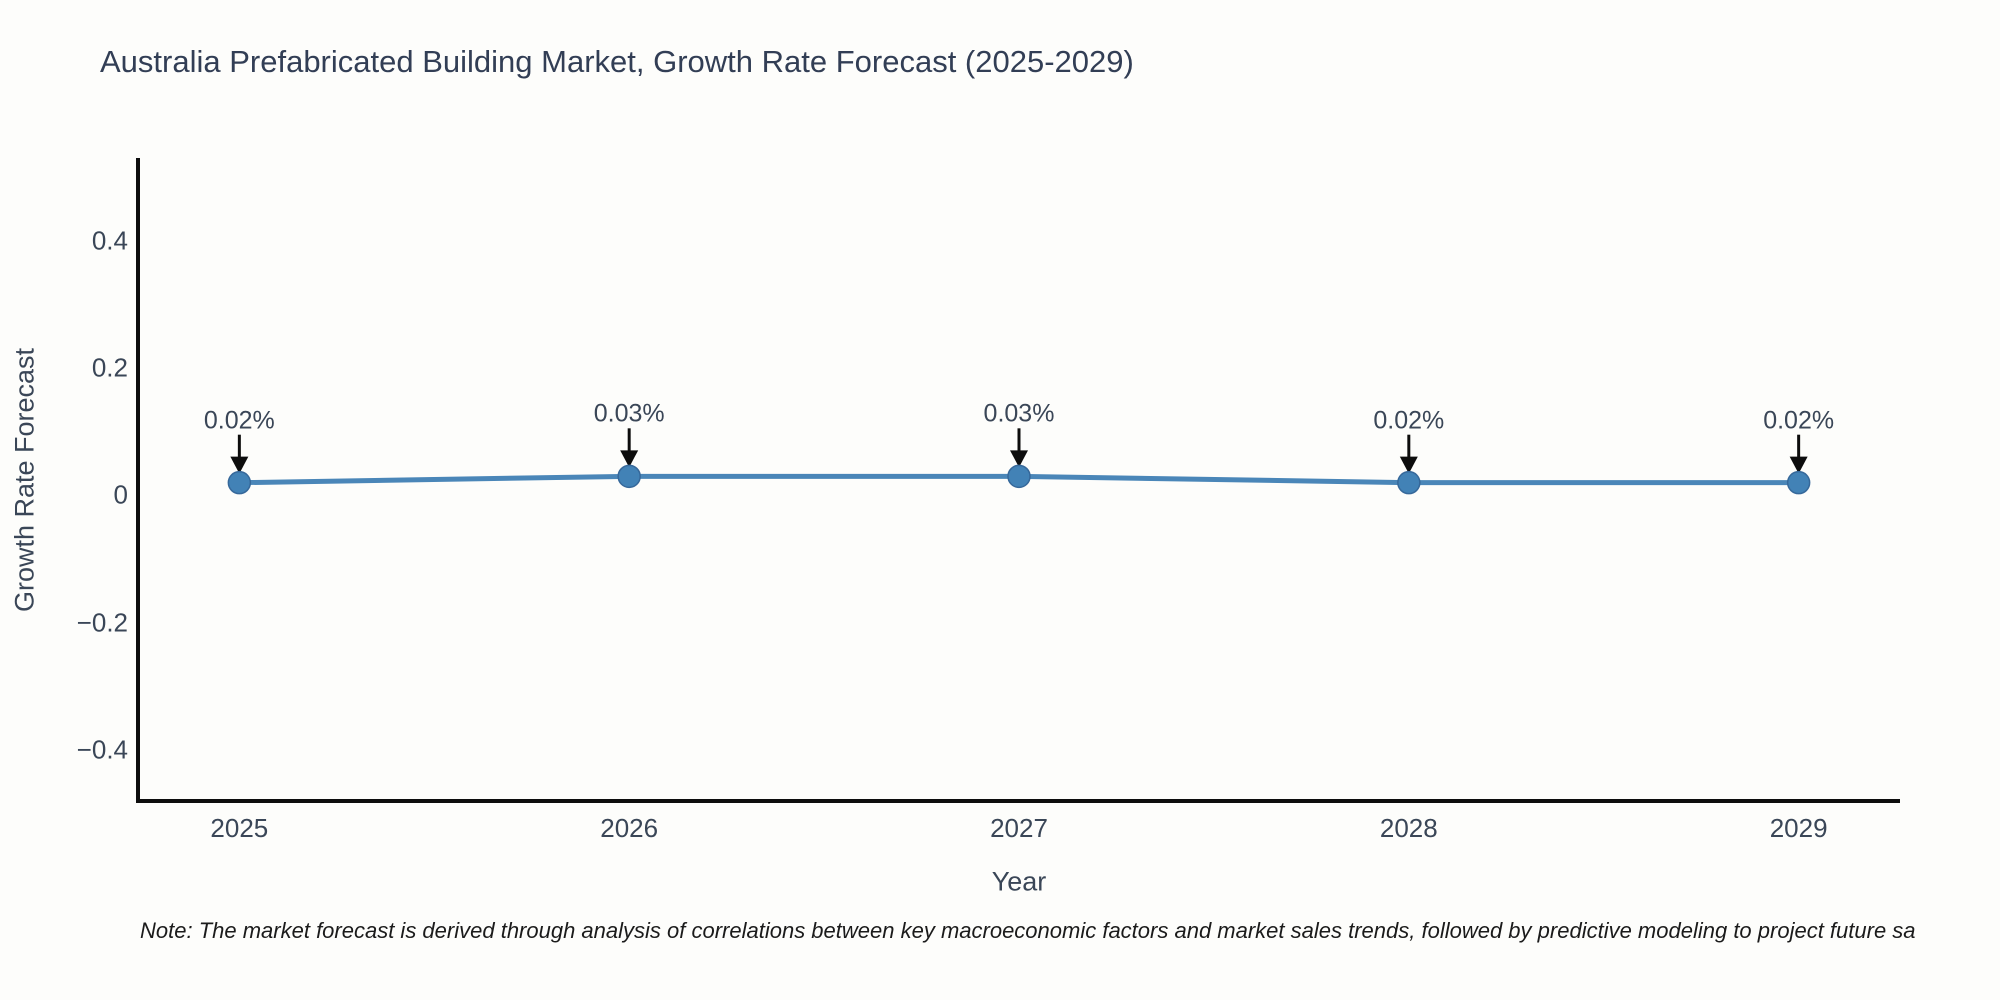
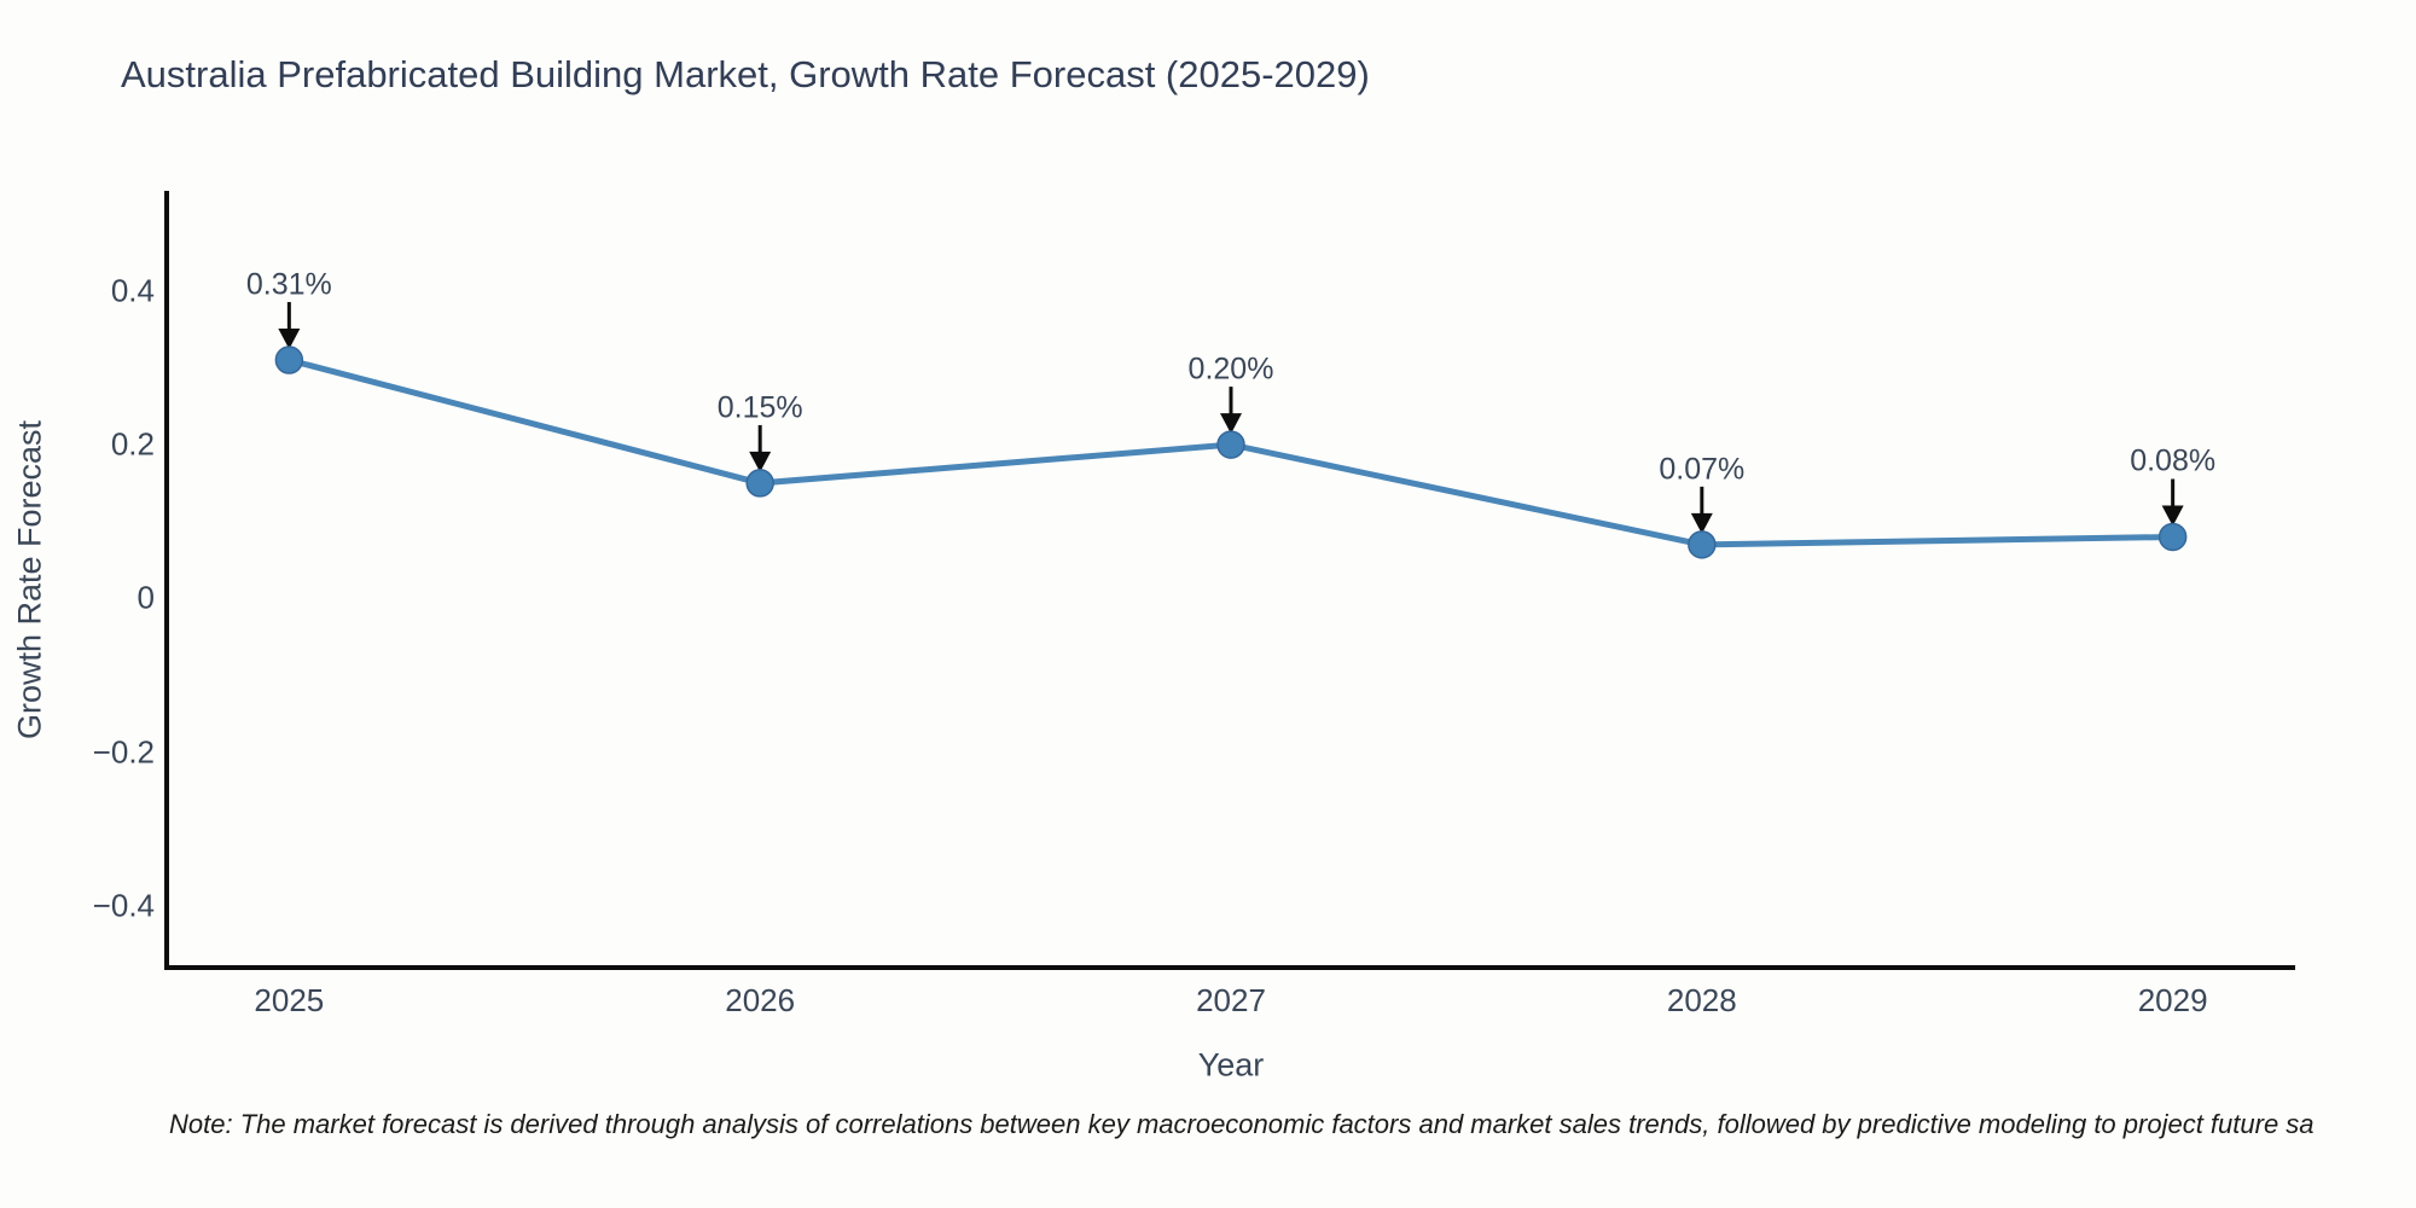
2025: 0.02% -> 0.31%
2026: 0.03% -> 0.15%
2027: 0.03% -> 0.20%
2028: 0.02% -> 0.07%
2029: 0.02% -> 0.08%
